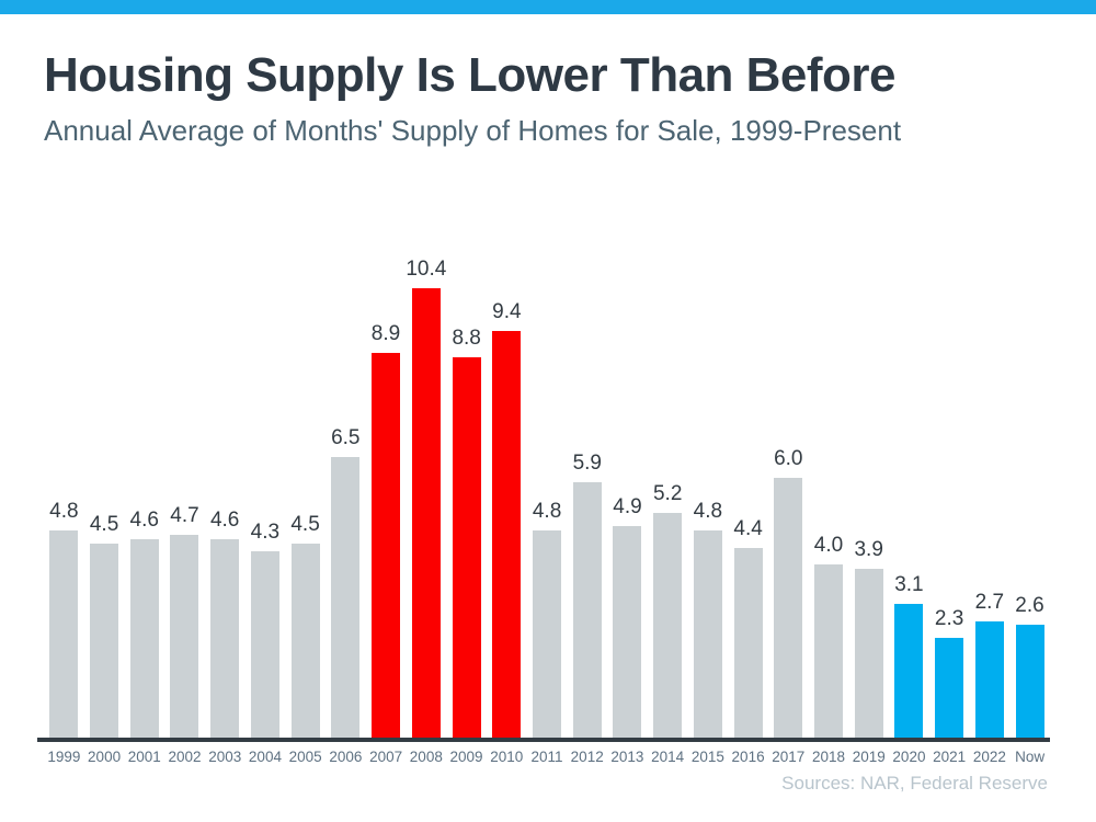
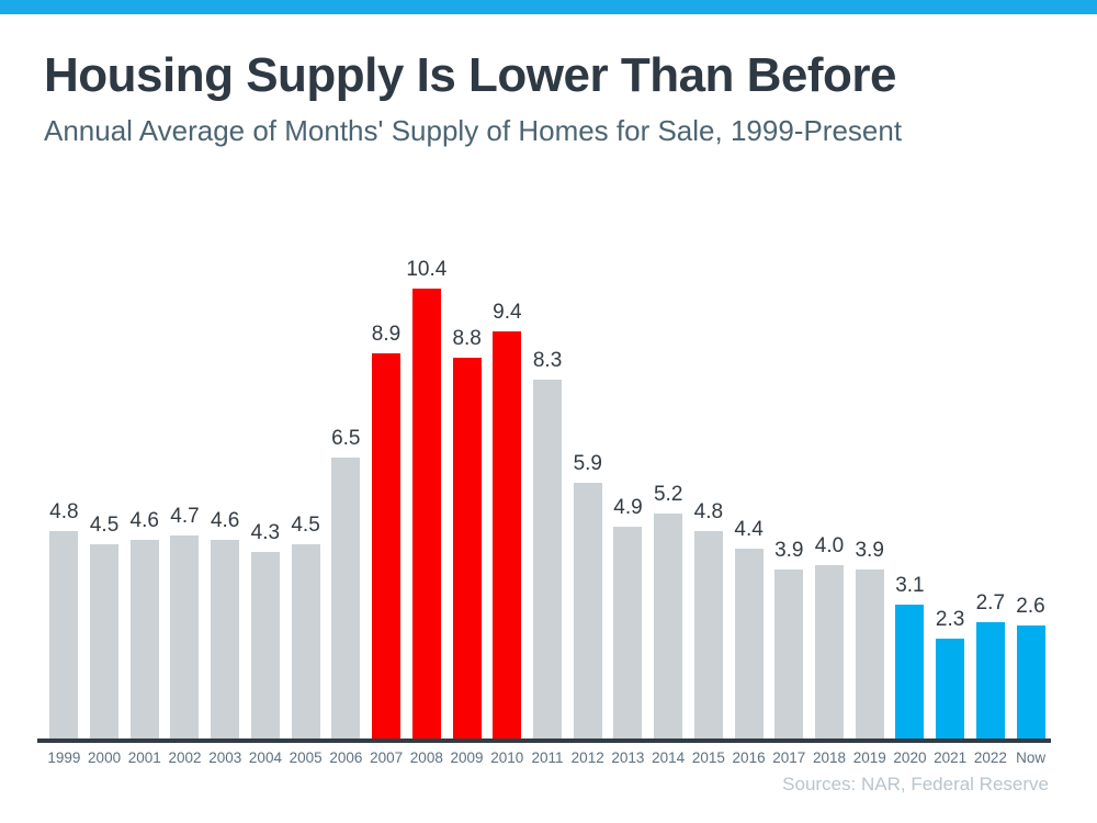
2011: 4.8 -> 8.3
2017: 6.0 -> 3.9
